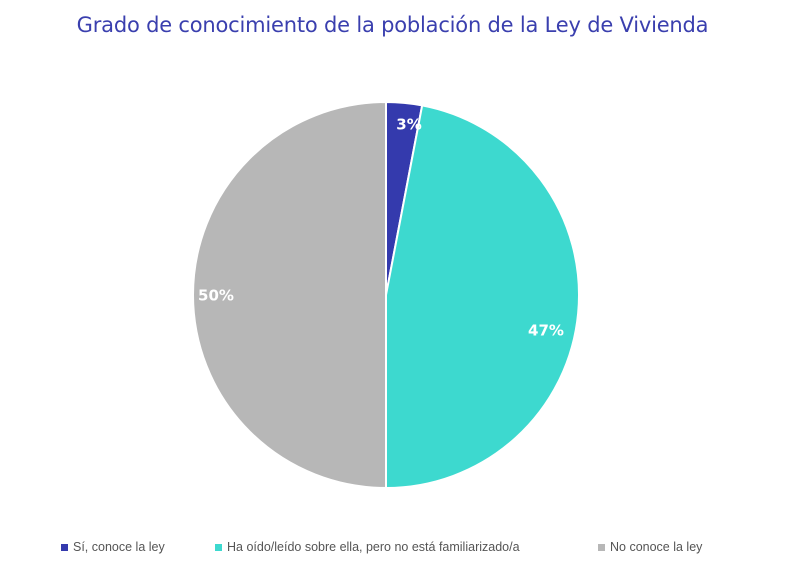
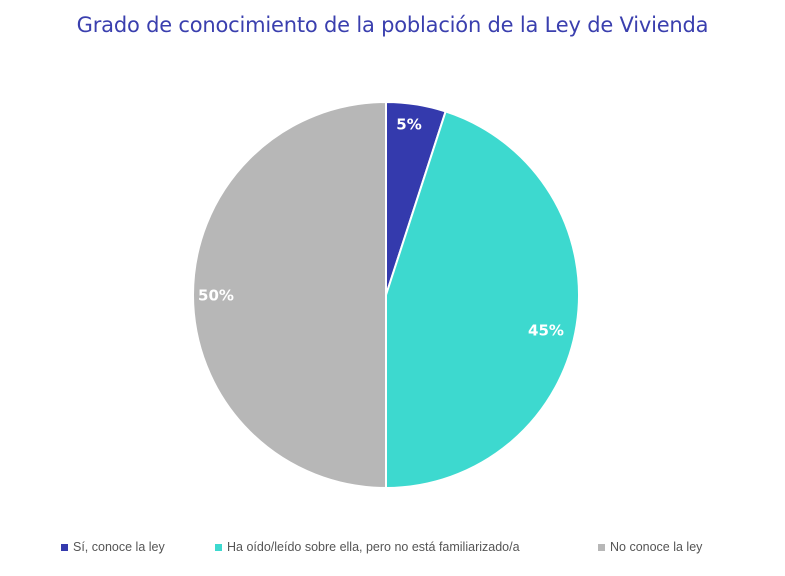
Sí, conoce la ley: 3% -> 5%
Ha oído/leído sobre ella, pero no está familiarizado/a: 47% -> 45%
